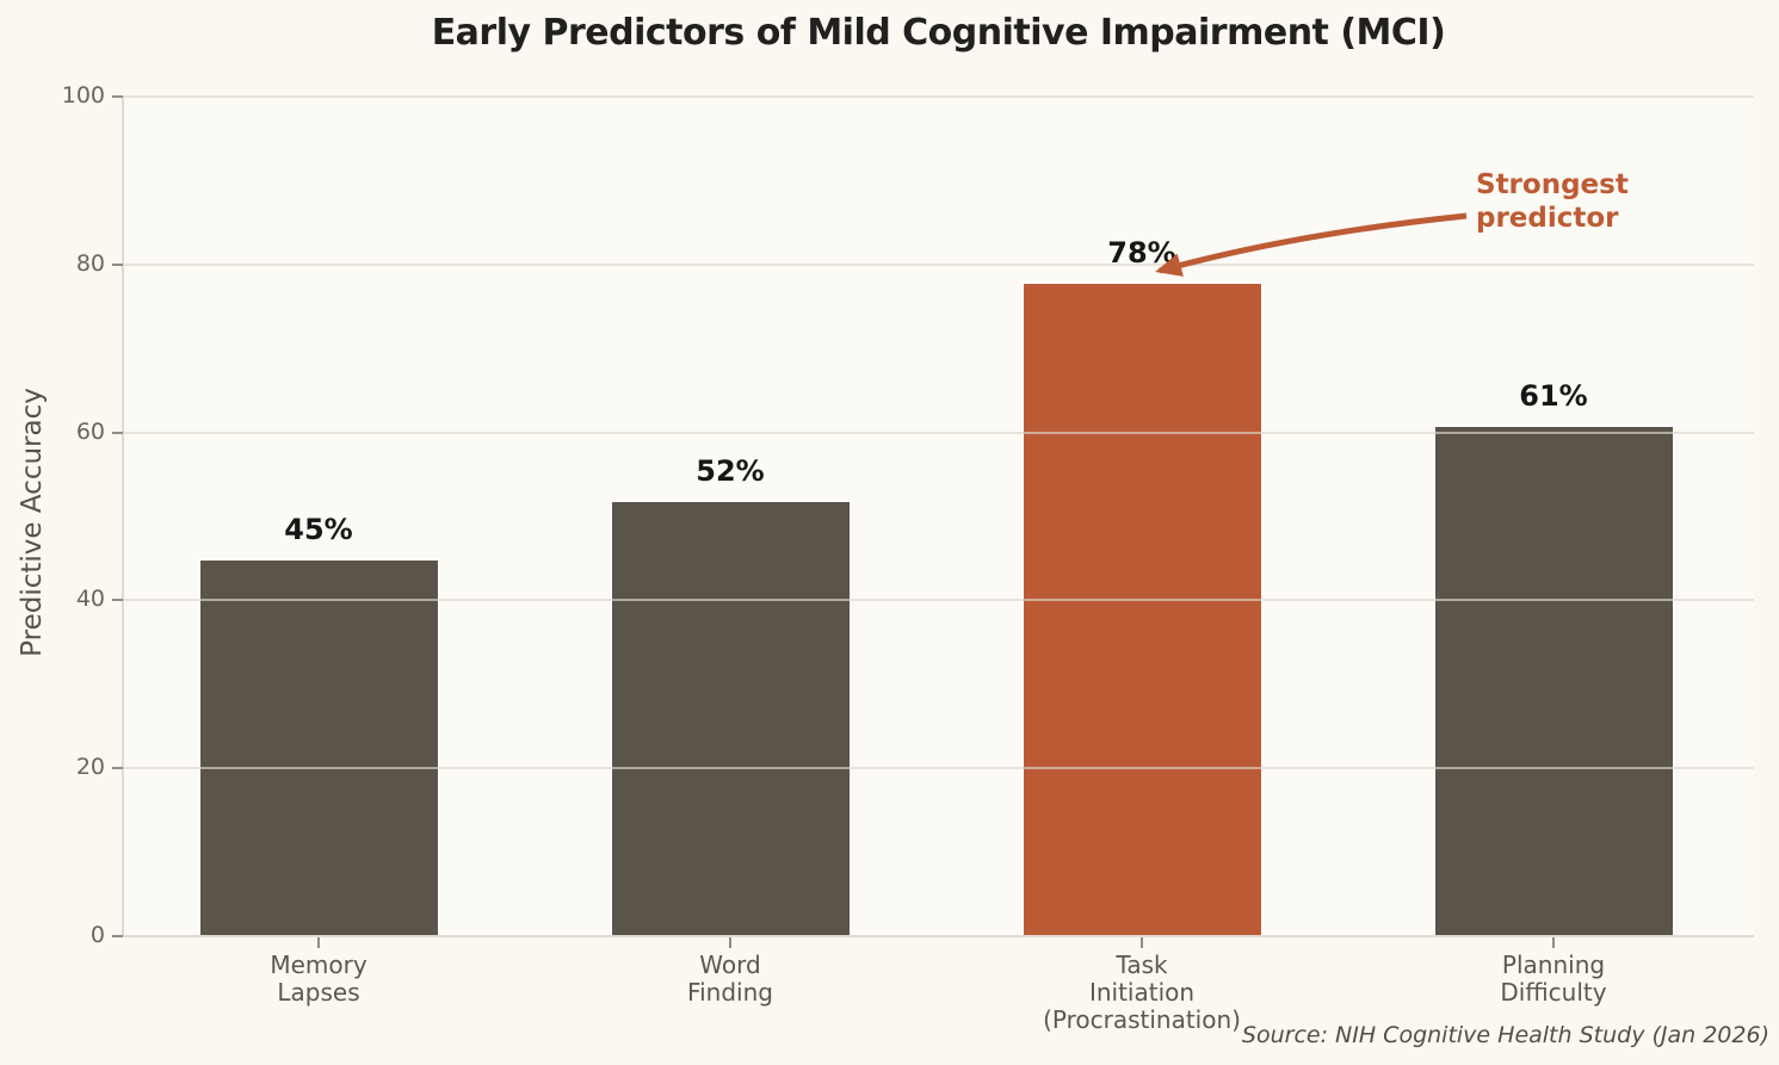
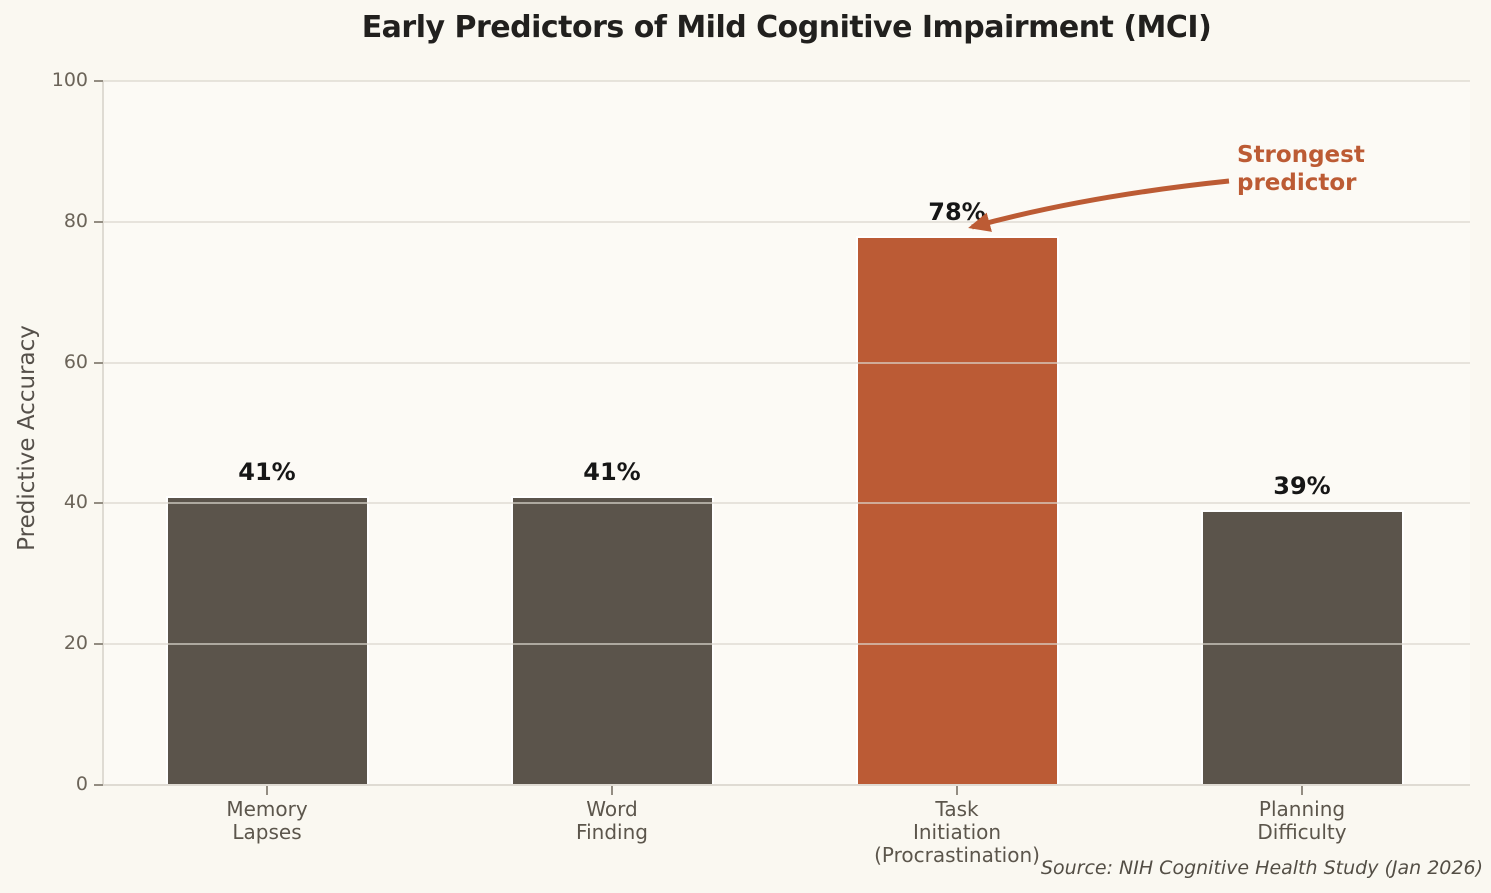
Memory Lapses: 45% -> 41%
Word Finding: 52% -> 41%
Planning Difficulty: 61% -> 39%
